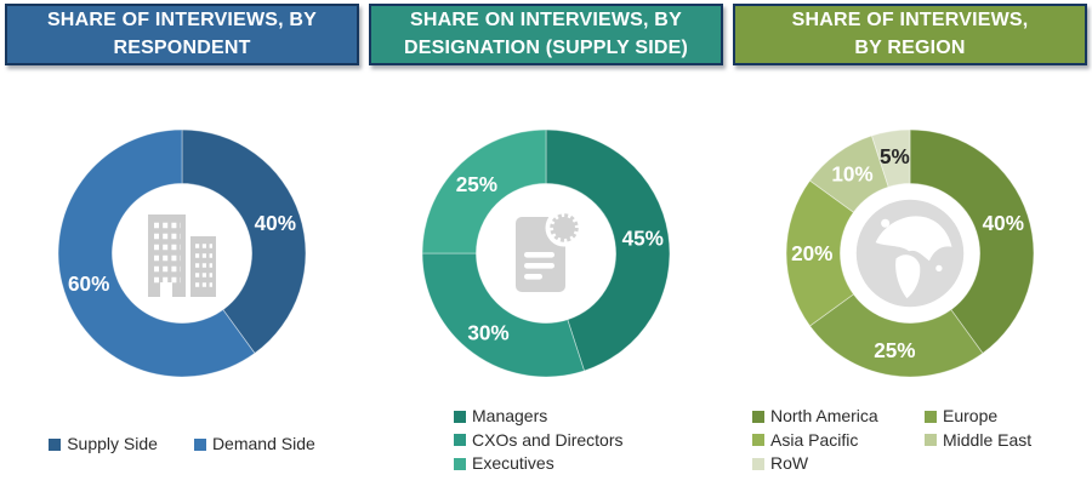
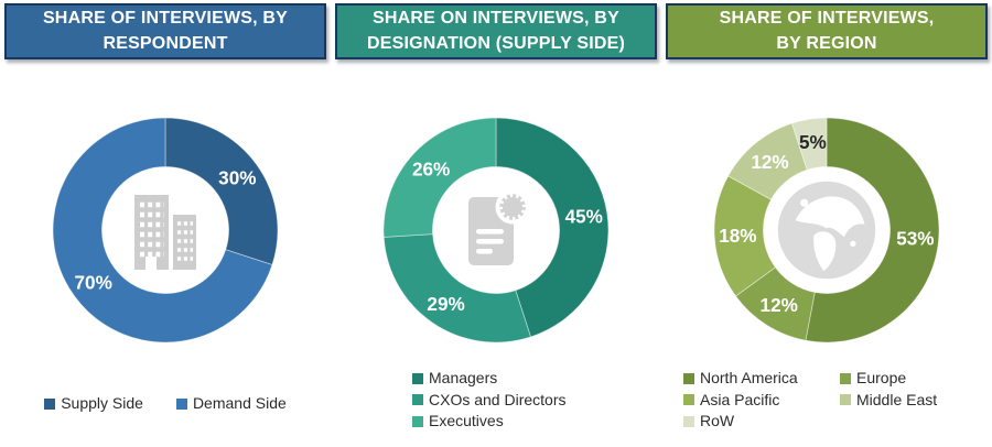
SHARE OF INTERVIEWS, BY RESPONDENT/Supply Side: 40% -> 30%
SHARE OF INTERVIEWS, BY RESPONDENT/Demand Side: 60% -> 70%
SHARE ON INTERVIEWS, BY DESIGNATION (SUPPLY SIDE)/CXOs and Directors: 30% -> 29%
SHARE ON INTERVIEWS, BY DESIGNATION (SUPPLY SIDE)/Executives: 25% -> 26%
SHARE OF INTERVIEWS, BY REGION/North America: 40% -> 53%
SHARE OF INTERVIEWS, BY REGION/Europe: 25% -> 12%
SHARE OF INTERVIEWS, BY REGION/Asia Pacific: 20% -> 18%
SHARE OF INTERVIEWS, BY REGION/Middle East: 10% -> 12%
